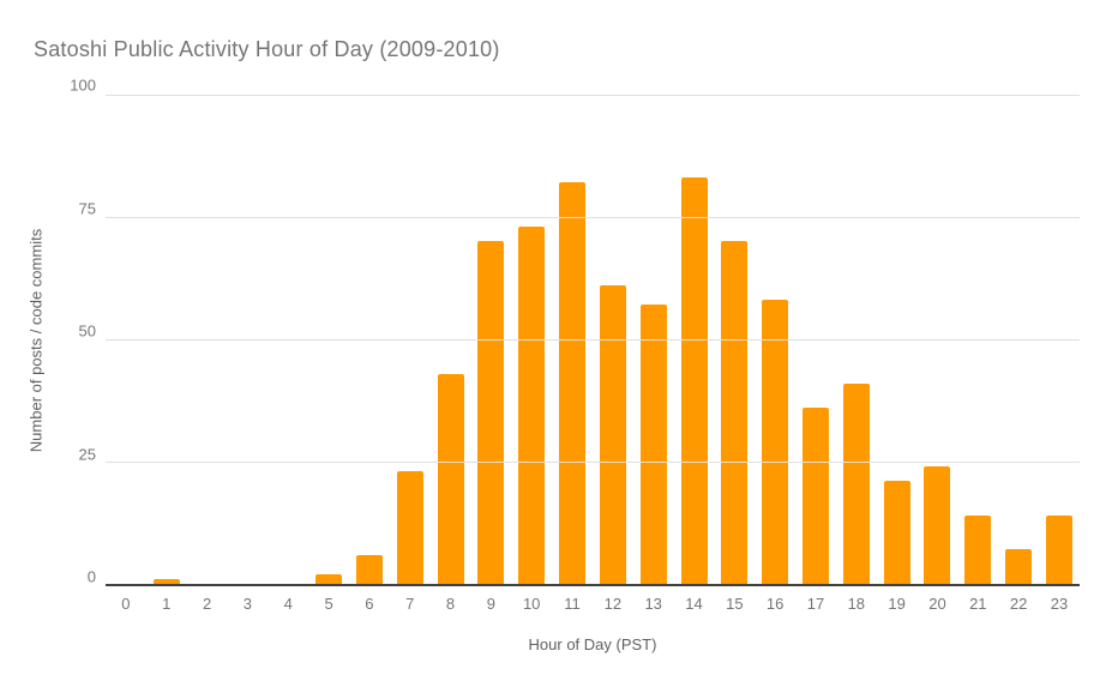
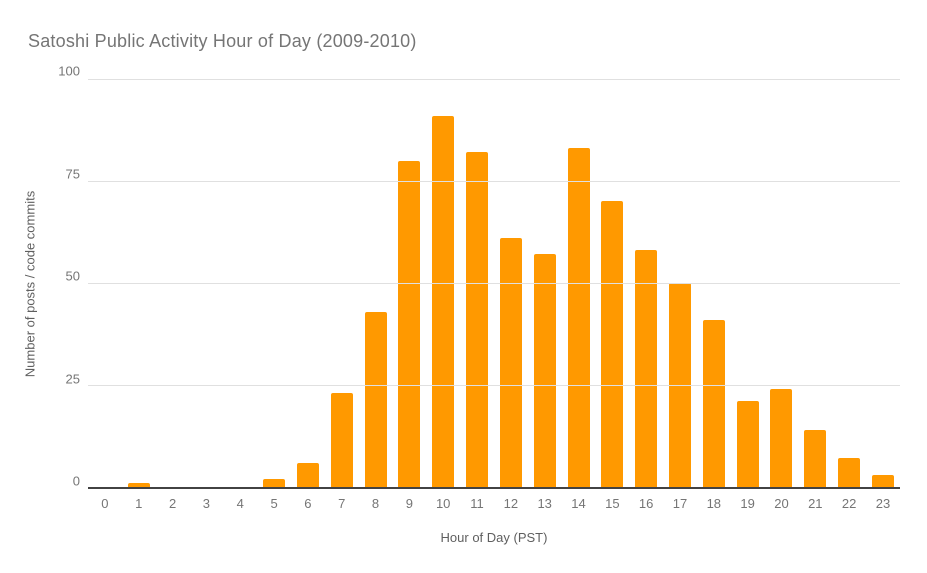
9: 70 -> 80
10: 73 -> 91
17: 36 -> 50
23: 14 -> 3
